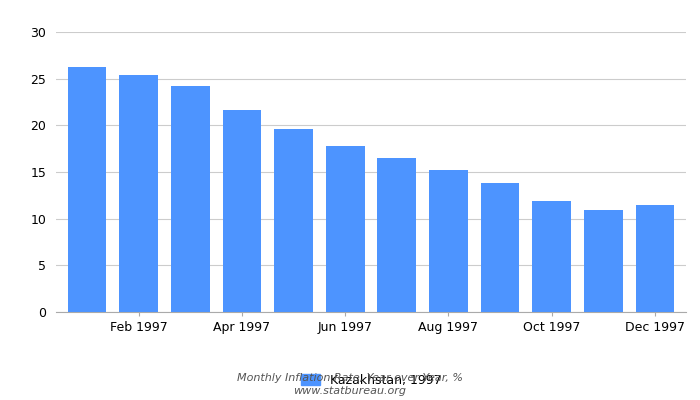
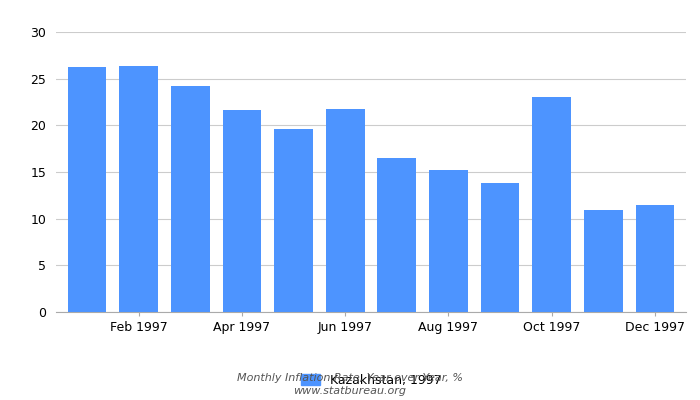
Feb 1997: 25.4 -> 26.4
Jun 1997: 17.8 -> 21.8
Oct 1997: 11.9 -> 23.0
